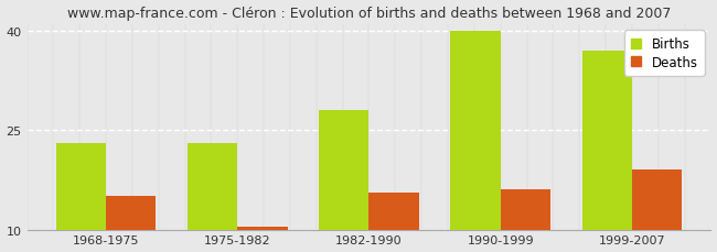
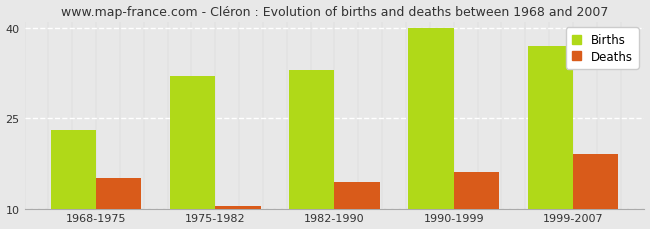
Births/1975-1982: 23 -> 32
Births/1982-1990: 28 -> 33
Deaths/1982-1990: 15.5 -> 14.4
